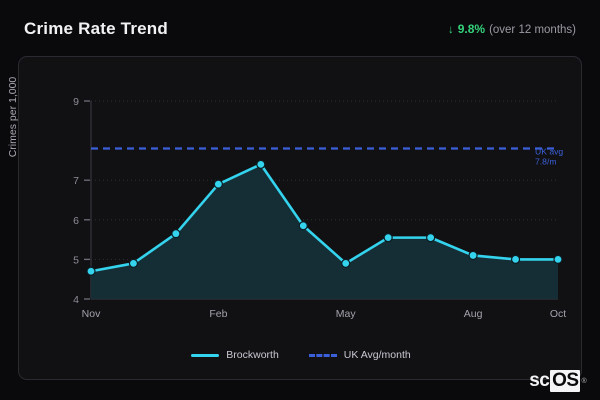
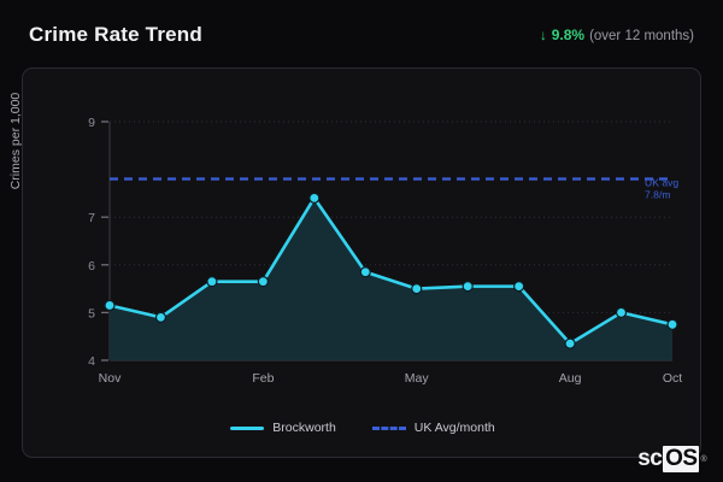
Nov: 4.7 -> 5.2
Feb: 6.9 -> 5.7
May: 4.9 -> 5.5
Aug: 5.1 -> 4.3
Oct: 5.0 -> 4.8
